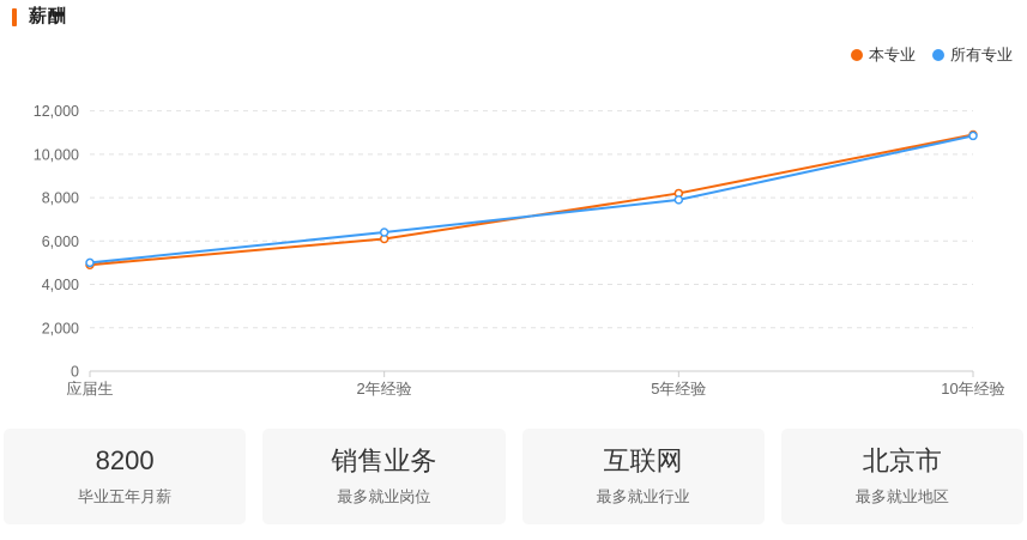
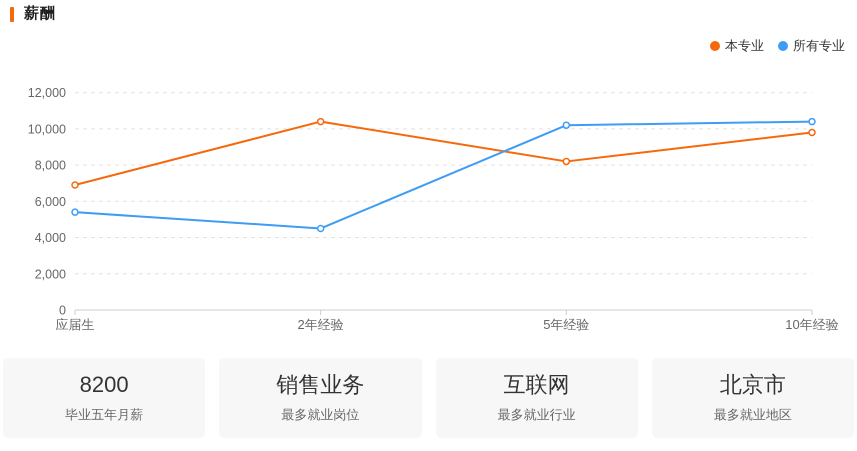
本专业/应届生: 4900 -> 6900
所有专业/应届生: 5000 -> 5400
本专业/2年经验: 6100 -> 10400
所有专业/2年经验: 6400 -> 4500
所有专业/5年经验: 7900 -> 10200
本专业/10年经验: 10900 -> 9800
所有专业/10年经验: 10800 -> 10400
